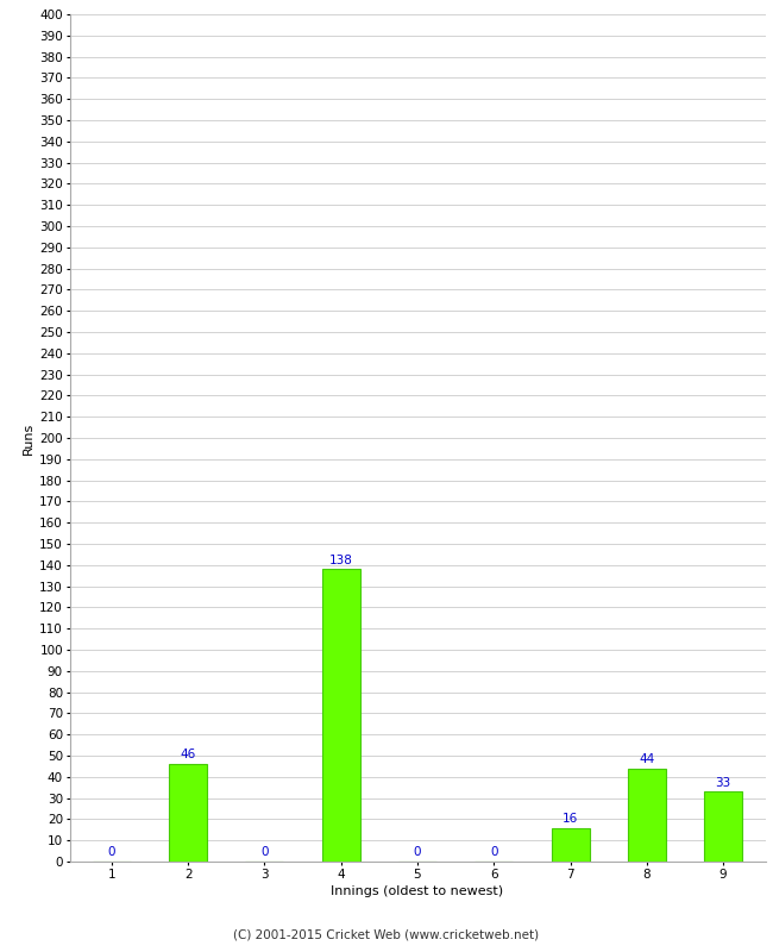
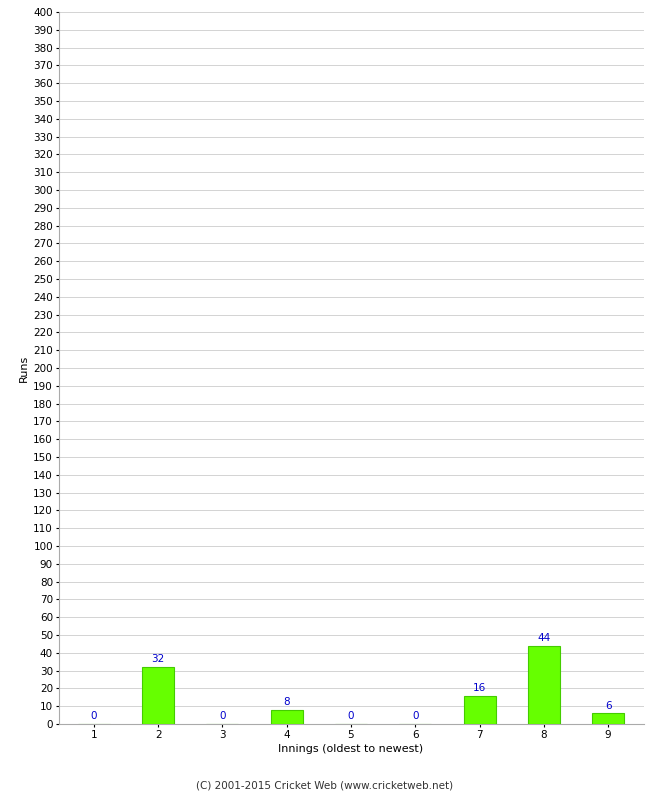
2: 46 -> 32
4: 138 -> 8
9: 33 -> 6
